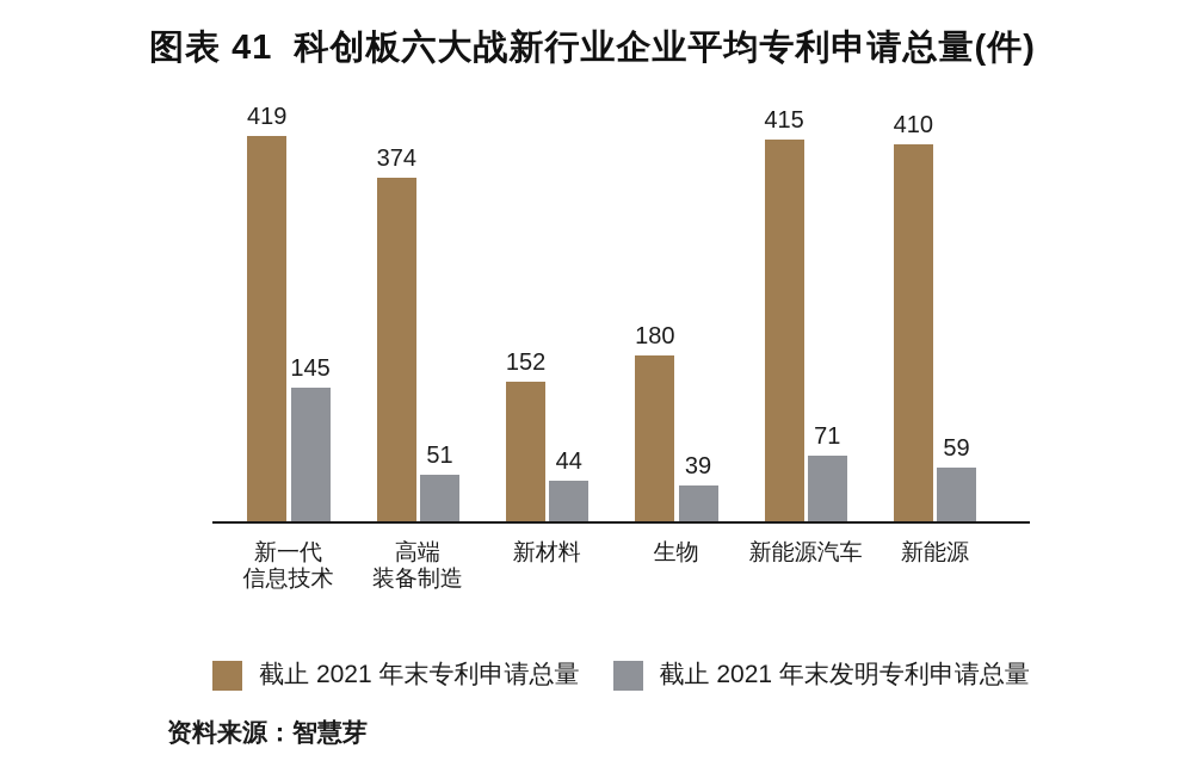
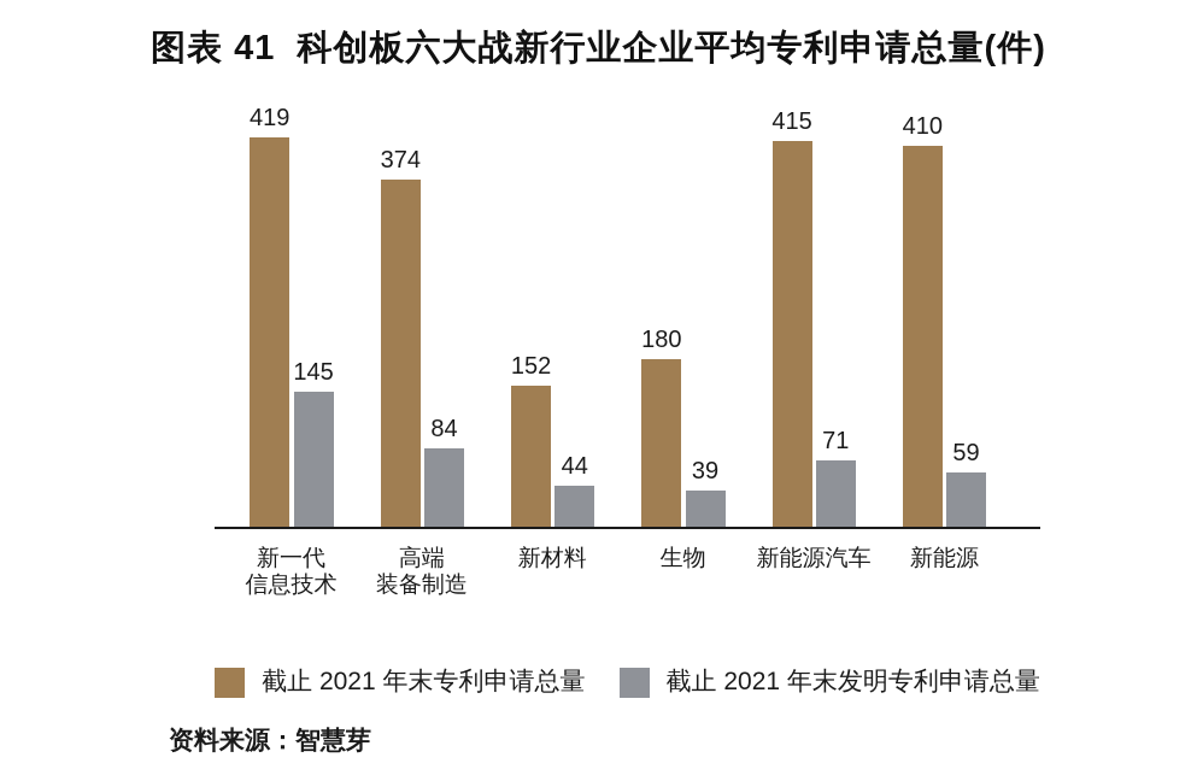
截止 2021 年末发明专利申请总量/高端 装备制造: 51 -> 84
